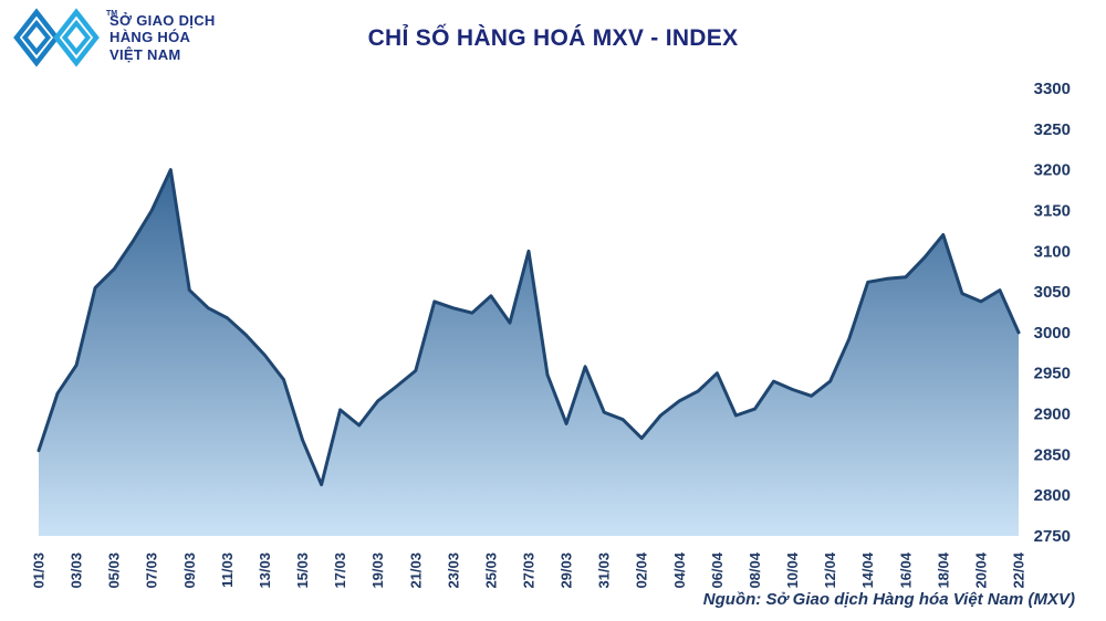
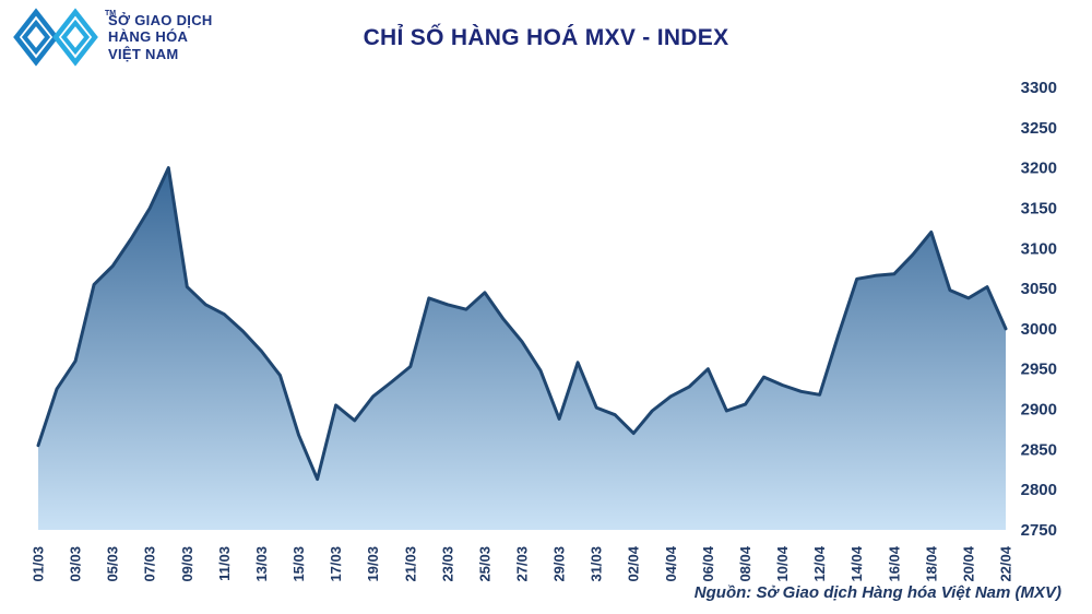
27/03: 3100 -> 2980
12/04: 2940 -> 2920
